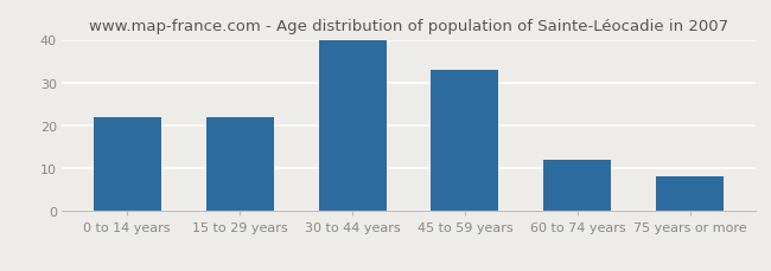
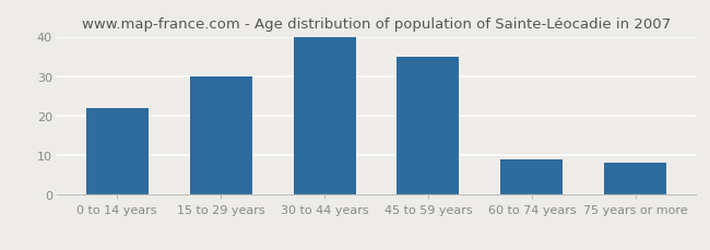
15 to 29 years: 22 -> 30
45 to 59 years: 33 -> 35
60 to 74 years: 12 -> 9
